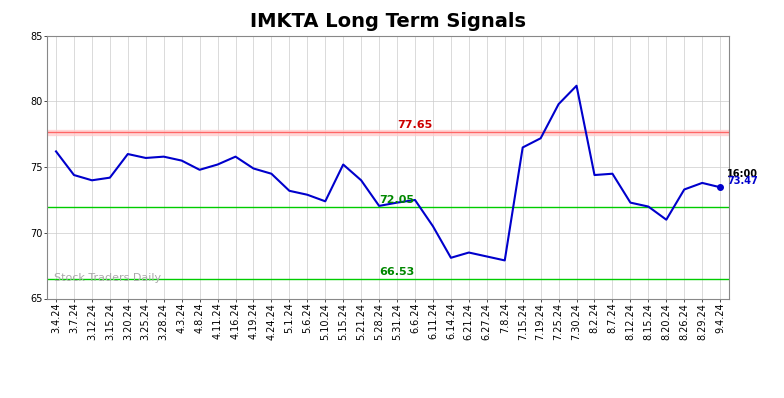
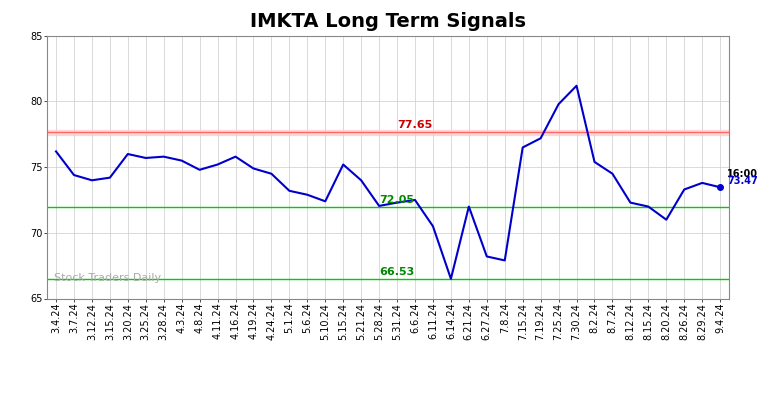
6.14.24: 68.1 -> 66.5
6.21.24: 68.5 -> 72.0
8.2.24: 74.4 -> 75.4
